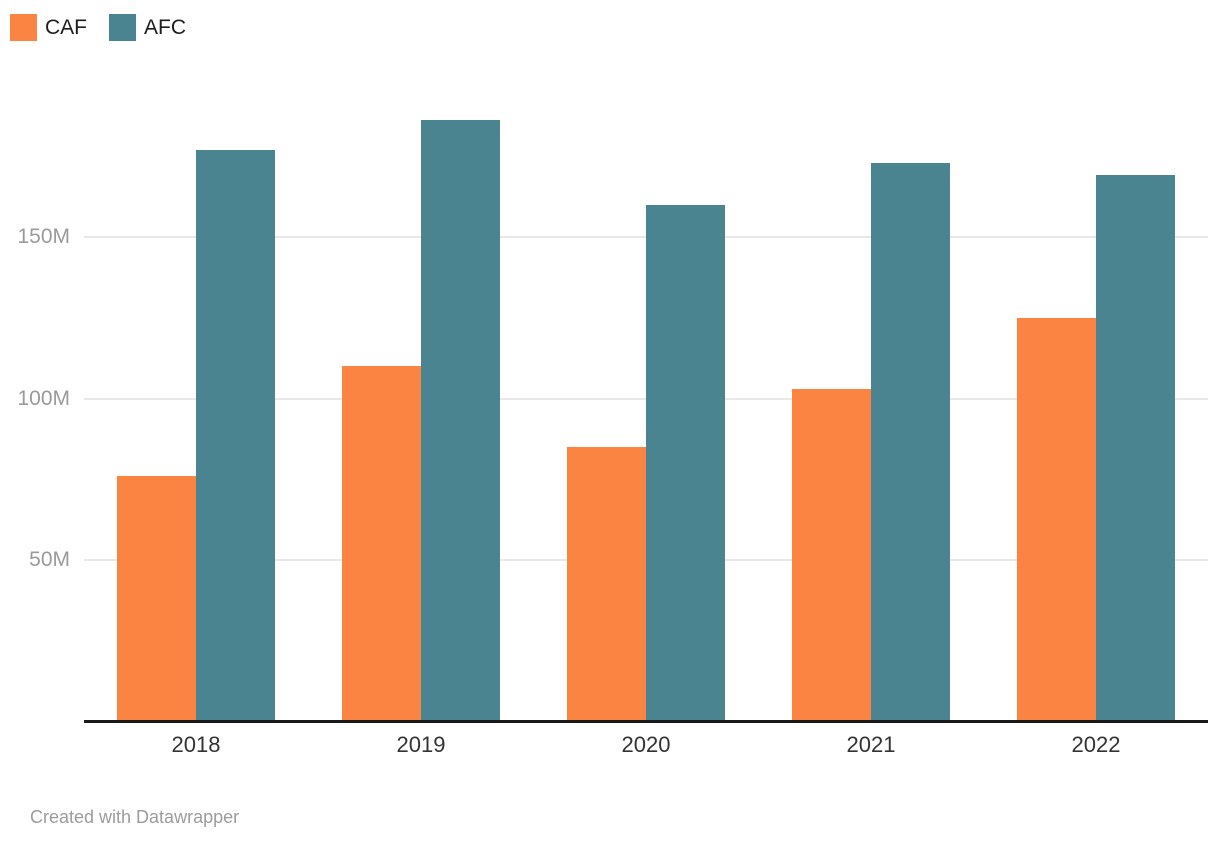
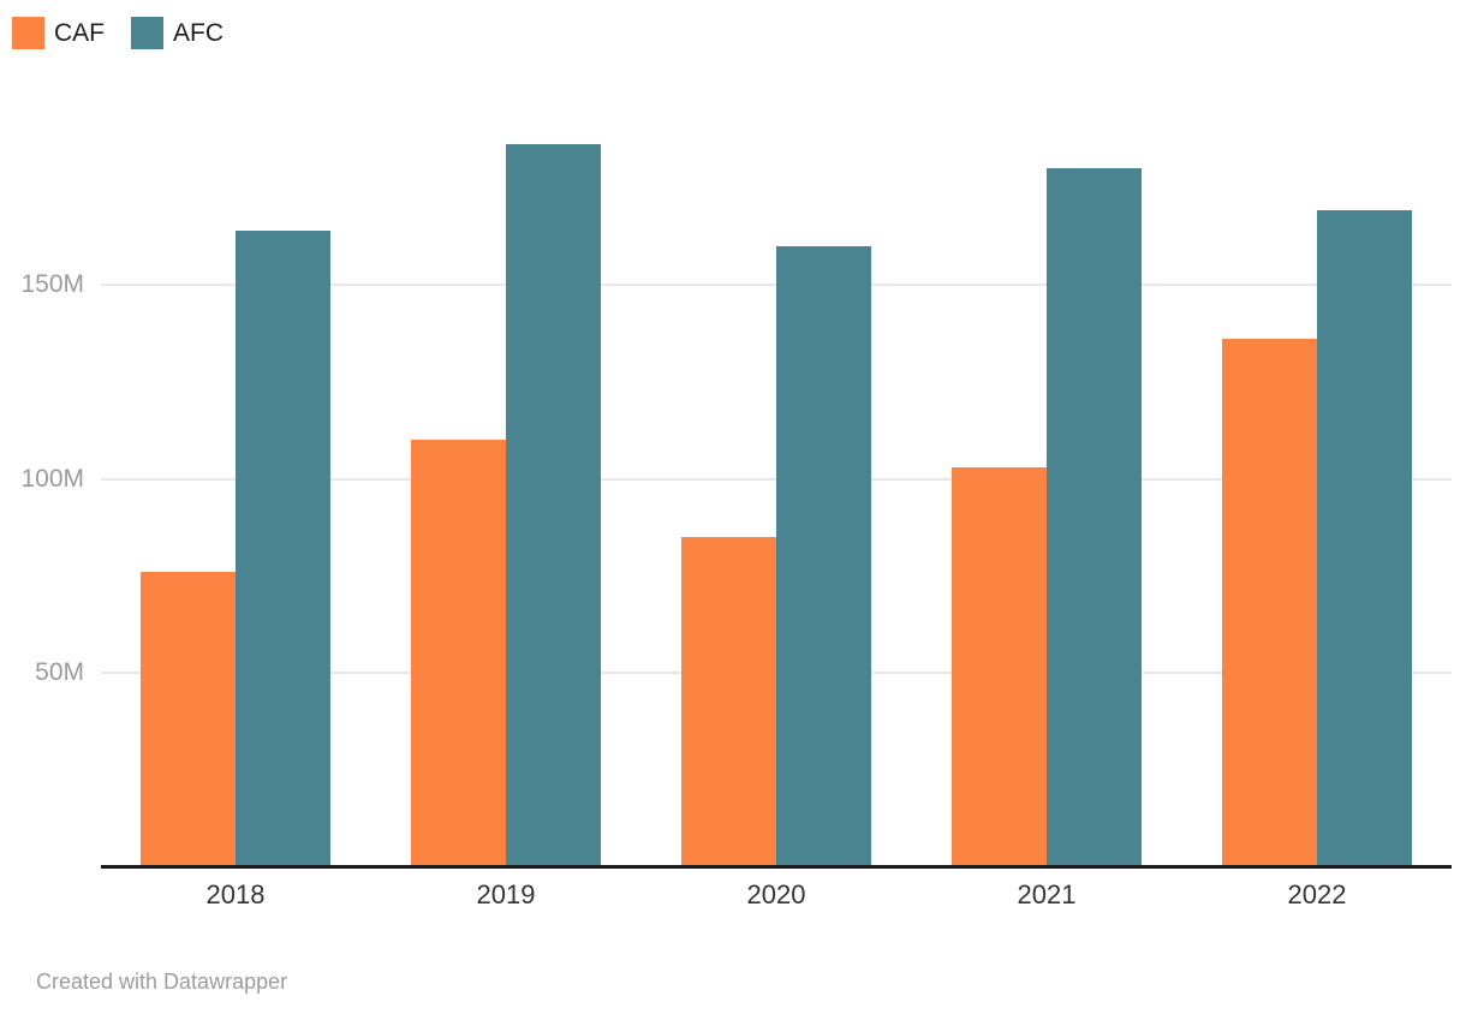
AFC/2018: 177M -> 164M
AFC/2021: 173M -> 180M
CAF/2022: 125M -> 136M
